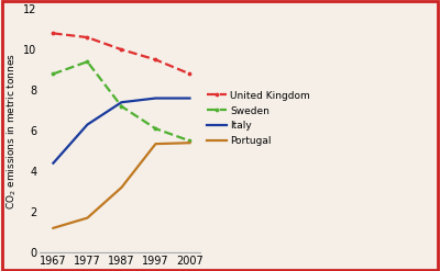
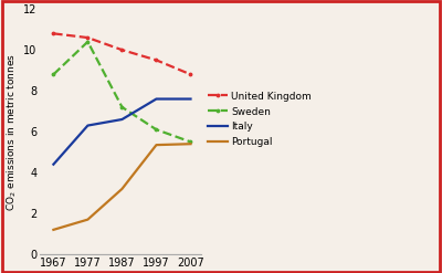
Sweden/1977: 9.4 -> 10.4
Italy/1987: 7.4 -> 6.6
